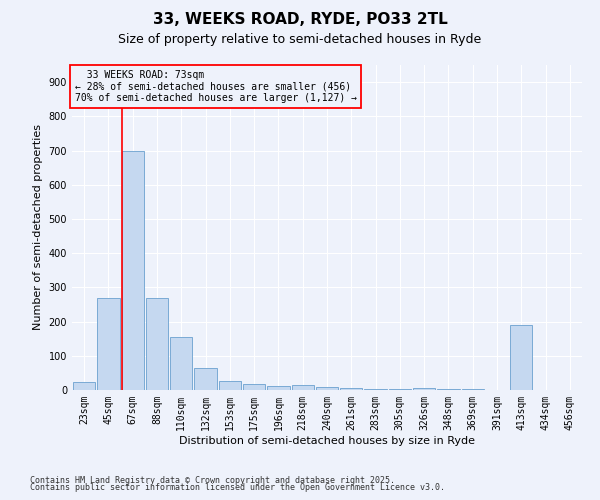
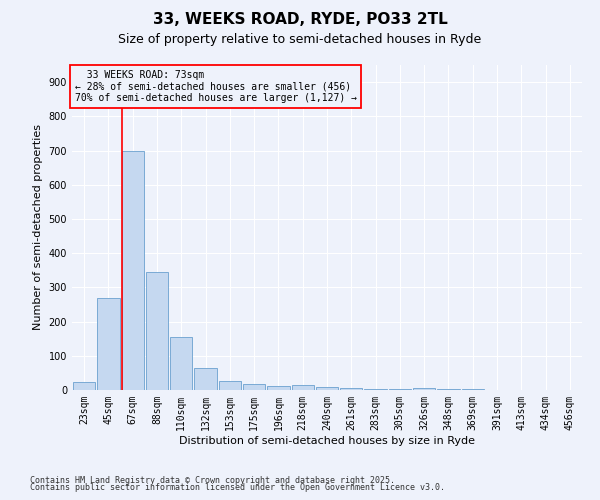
88sqm: 270 -> 345
413sqm: 190 -> 1
